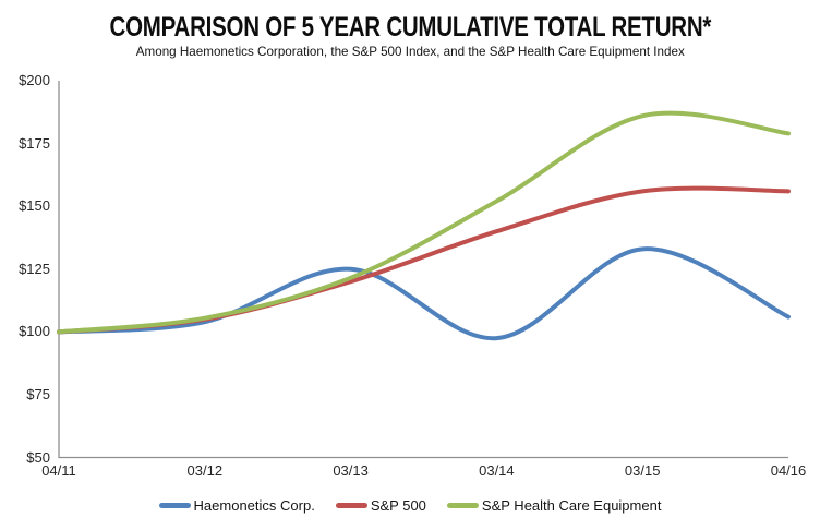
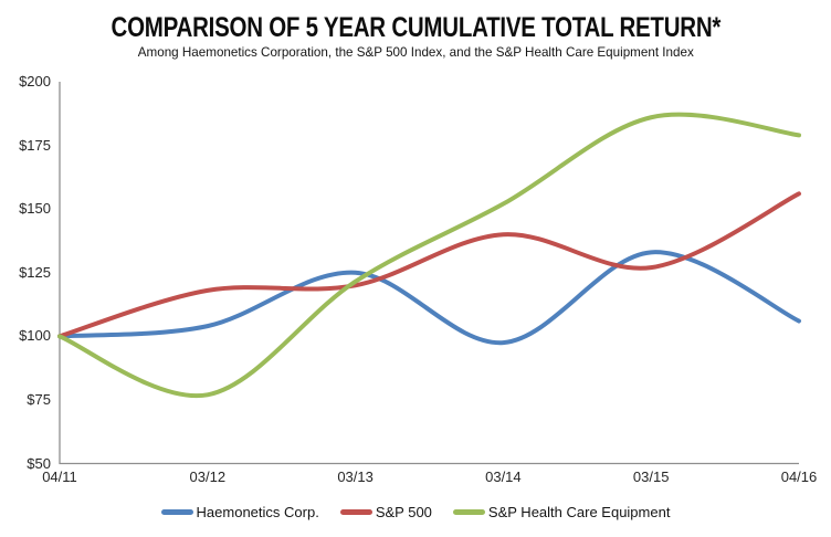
S&P 500/03/12: $105 -> $118
S&P Health Care Equipment/03/12: $106 -> $77
S&P 500/03/15: $156 -> $127
